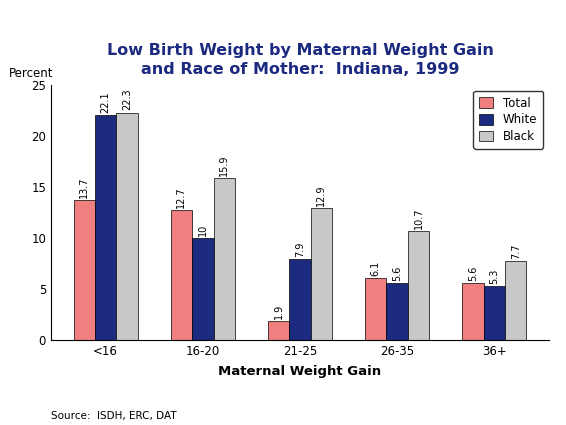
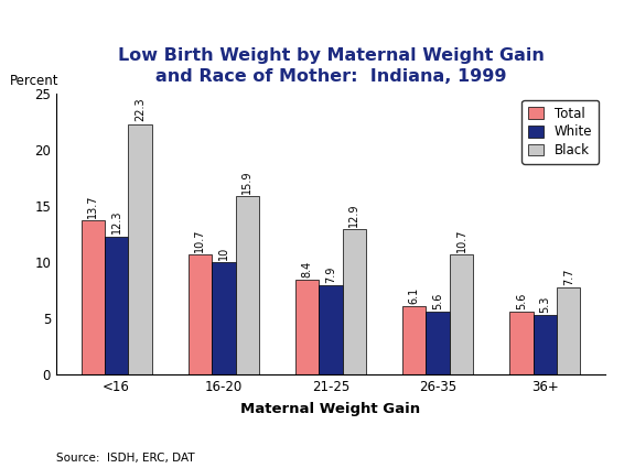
White/<16: 22.1 -> 12.3
Total/16-20: 12.7 -> 10.7
Total/21-25: 1.9 -> 8.4
